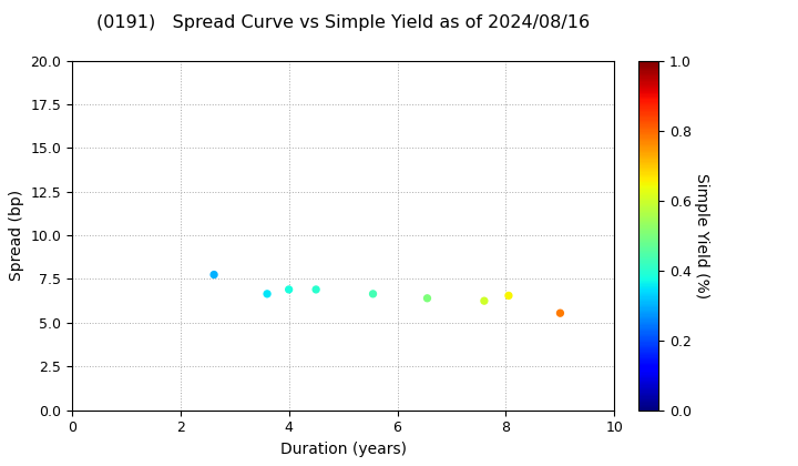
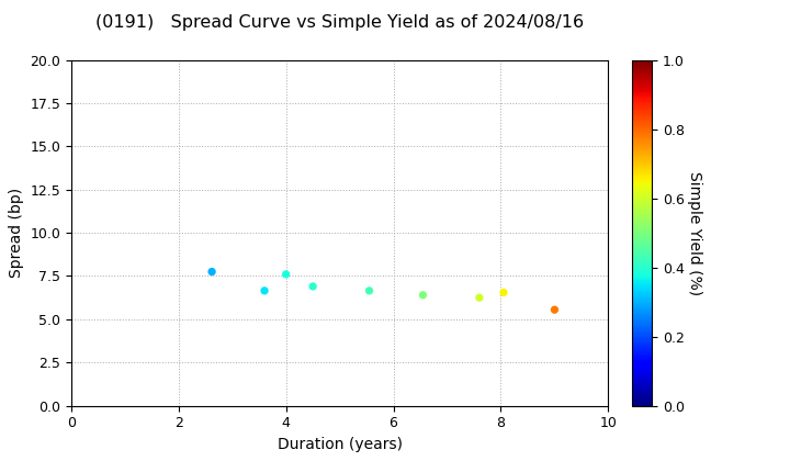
4: 6.9 -> 7.6
